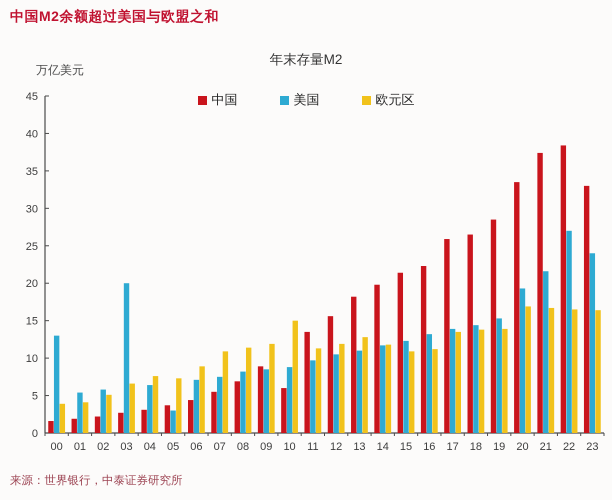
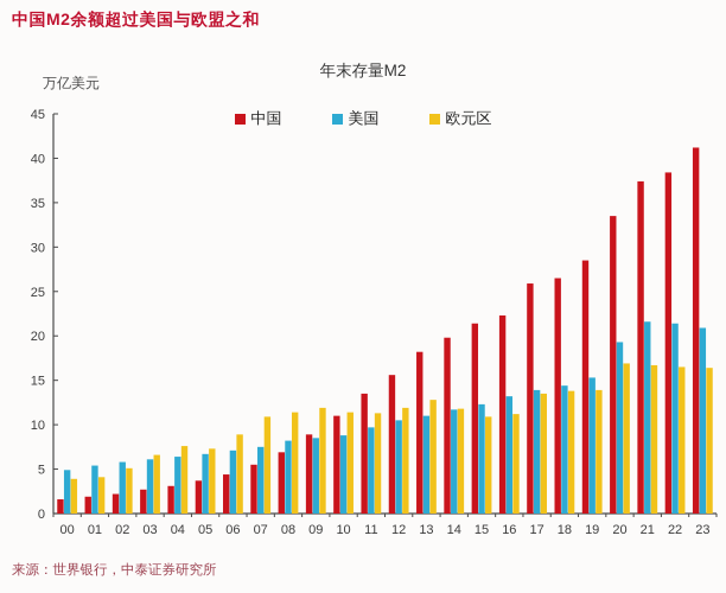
美国/00: 13 -> 5
美国/03: 20 -> 6
美国/05: 3 -> 7
中国/10: 6 -> 11
欧元区/10: 15 -> 11
美国/22: 27 -> 21
中国/23: 33 -> 41
美国/23: 24 -> 21
